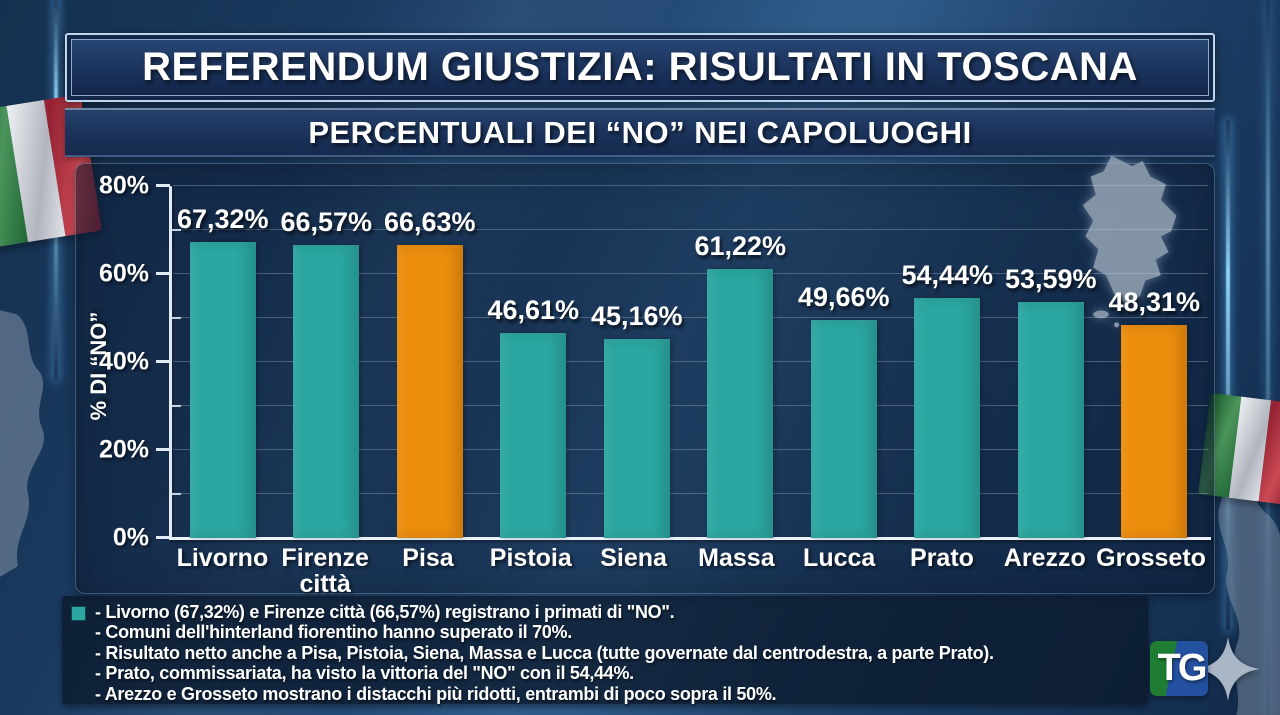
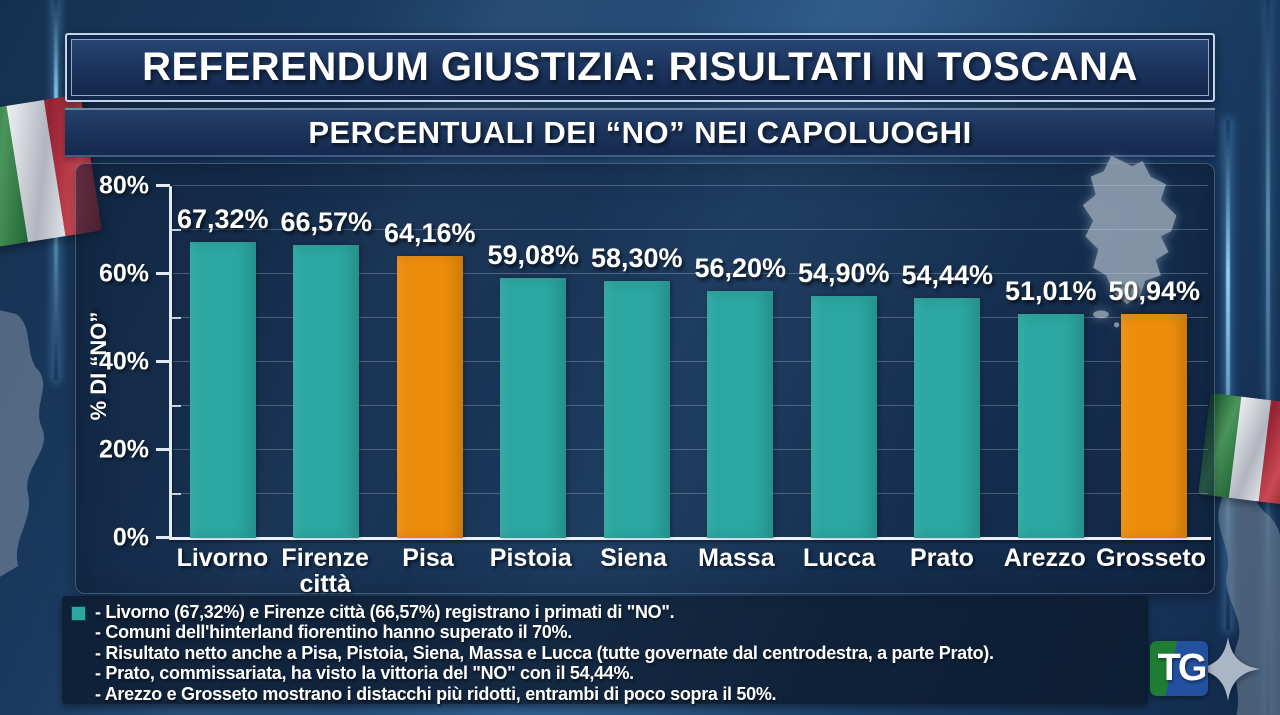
Pisa: 66,63% -> 64,16%
Pistoia: 46,61% -> 59,08%
Siena: 45,16% -> 58,30%
Massa: 61,22% -> 56,20%
Lucca: 49,66% -> 54,90%
Arezzo: 53,59% -> 51,01%
Grosseto: 48,31% -> 50,94%
